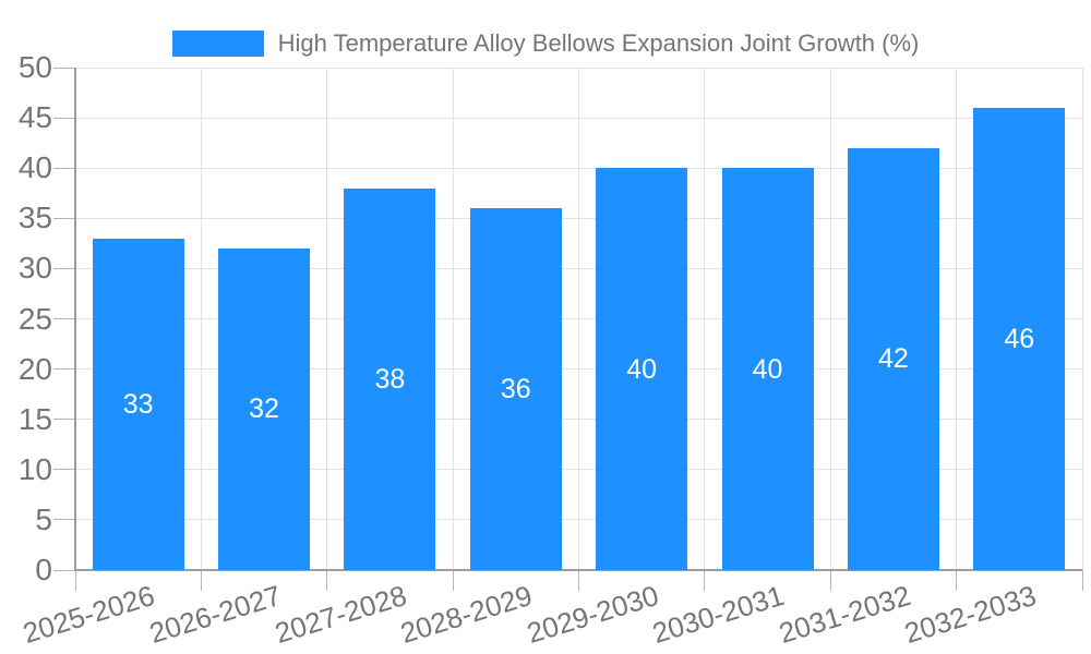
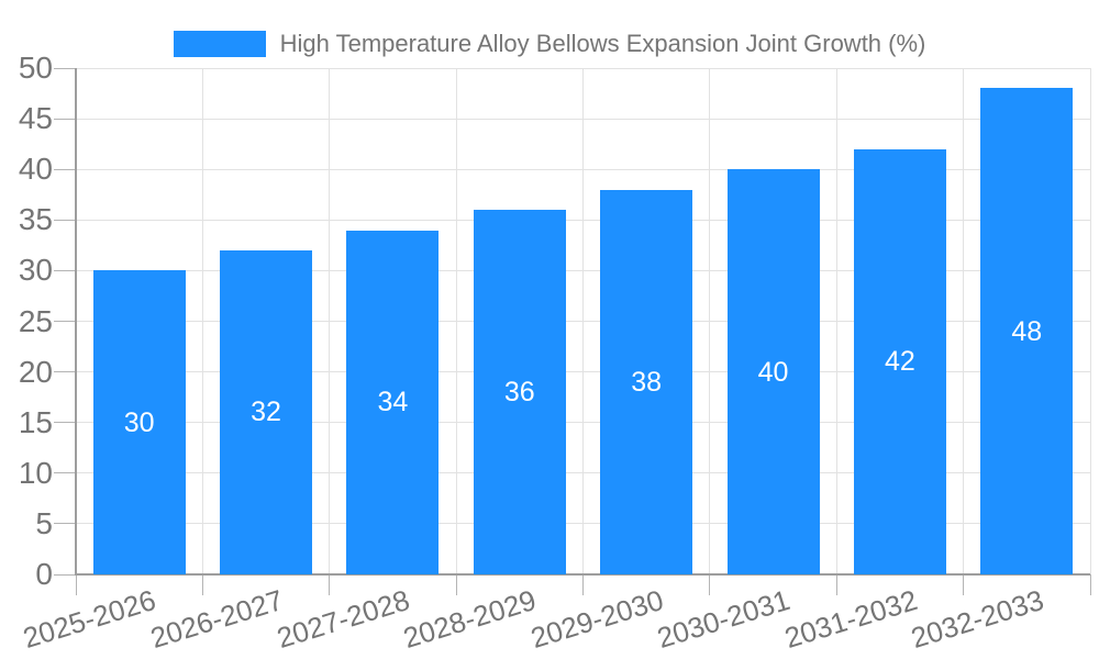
2025-2026: 33 -> 30
2027-2028: 38 -> 34
2029-2030: 40 -> 38
2032-2033: 46 -> 48
